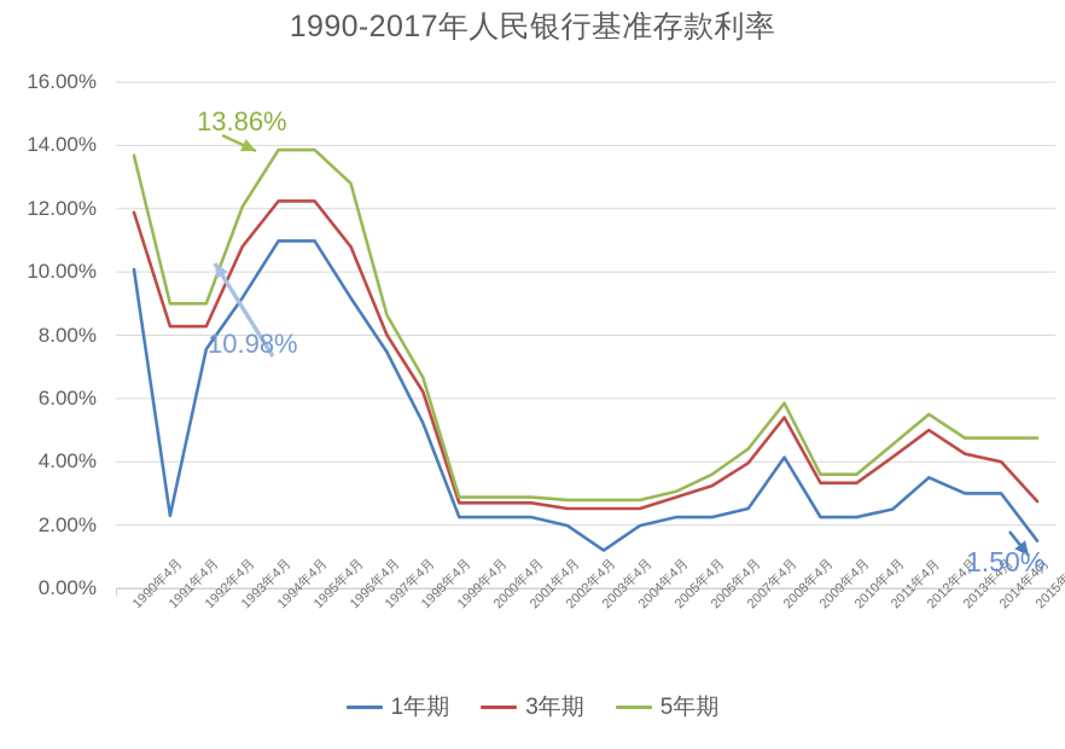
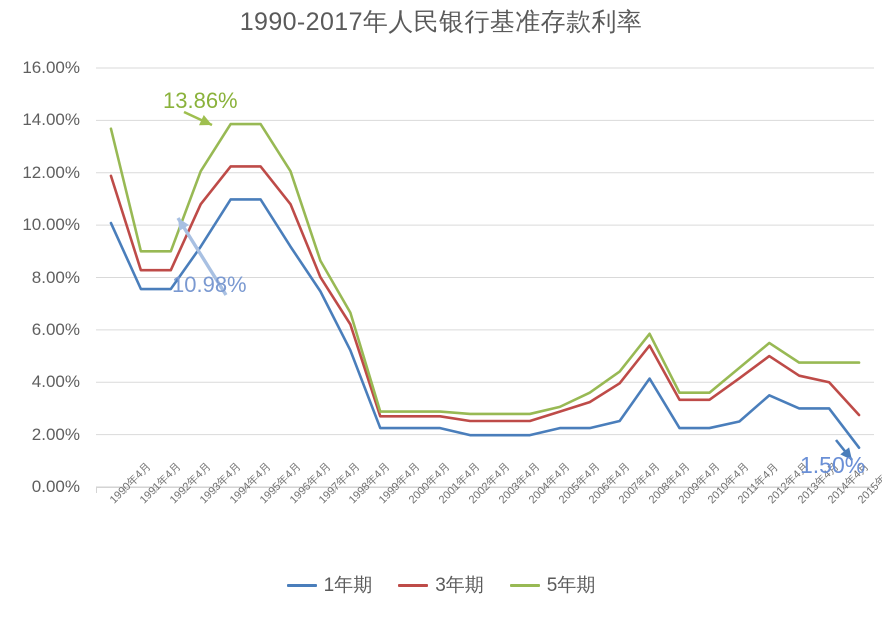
1年期/1991年4月: 2.3% -> 7.6%
5年期/1996年4月: 12.8% -> 12.1%
1年期/2003年4月: 1.2% -> 2.0%
